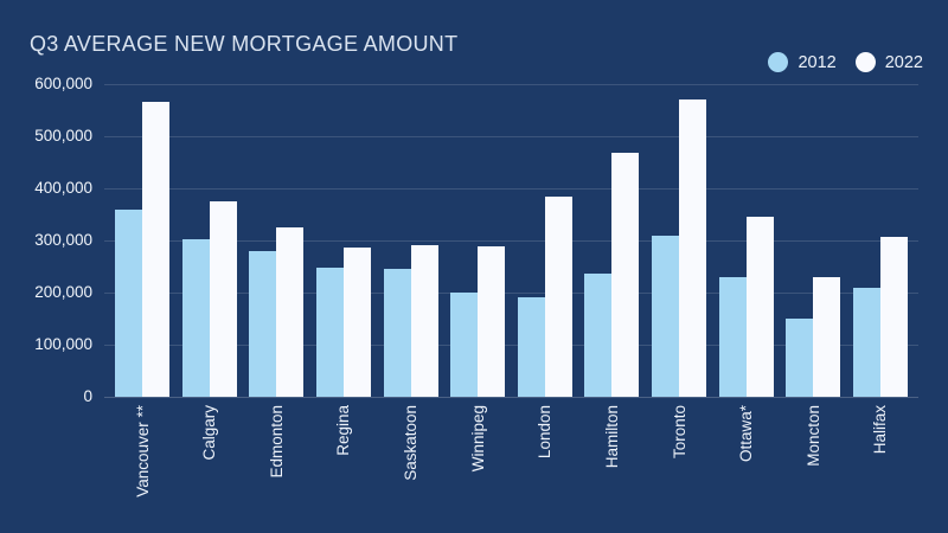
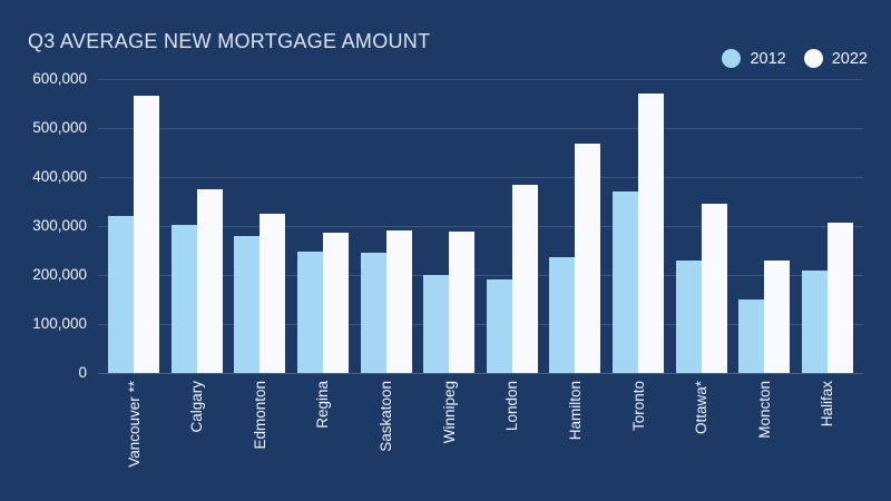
2012/Vancouver **: 360000 -> 320000
2012/Toronto: 310000 -> 370000
